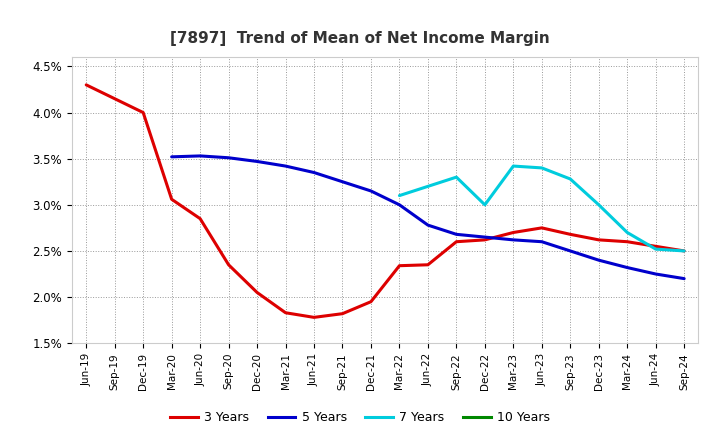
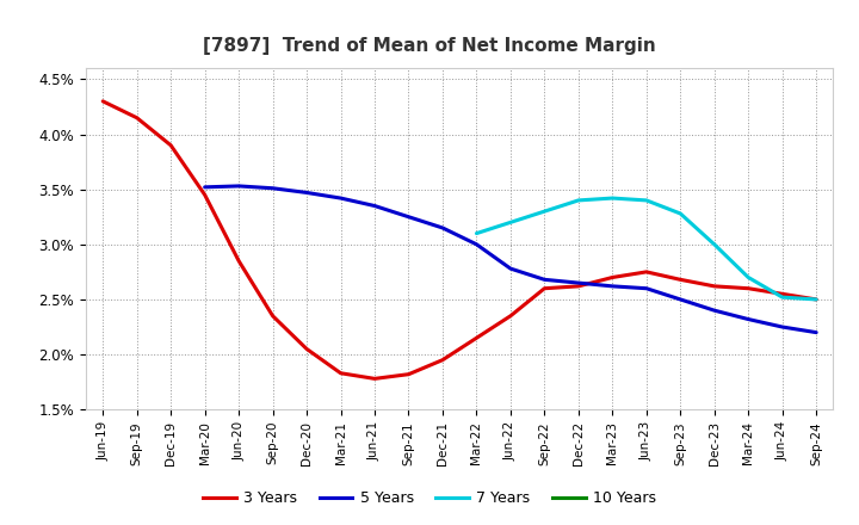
3 Years/Dec-19: 4.00% -> 3.90%
3 Years/Mar-20: 3.06% -> 3.45%
3 Years/Mar-22: 2.34% -> 2.15%
7 Years/Dec-22: 3.00% -> 3.40%
